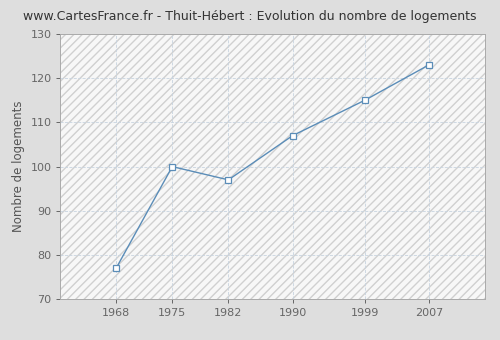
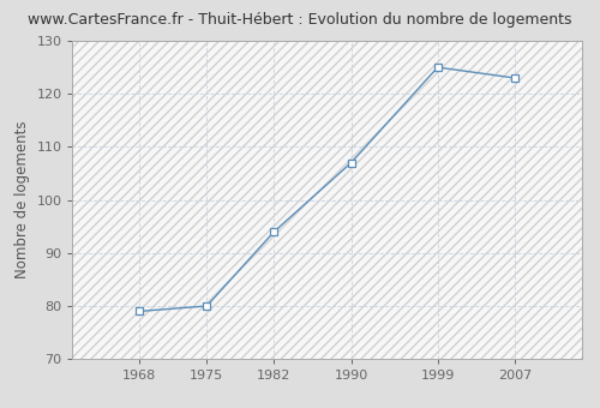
1968: 77 -> 79
1975: 100 -> 80
1982: 97 -> 94
1999: 115 -> 125
